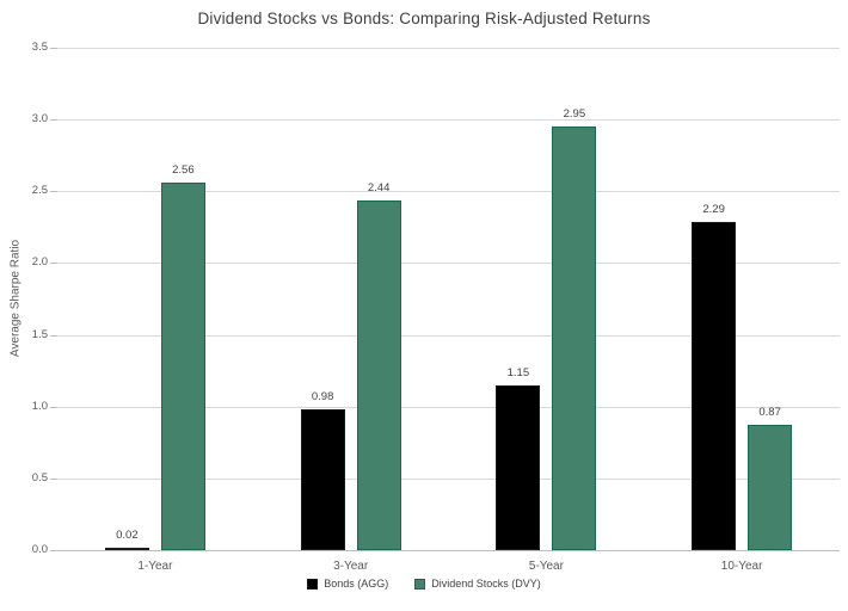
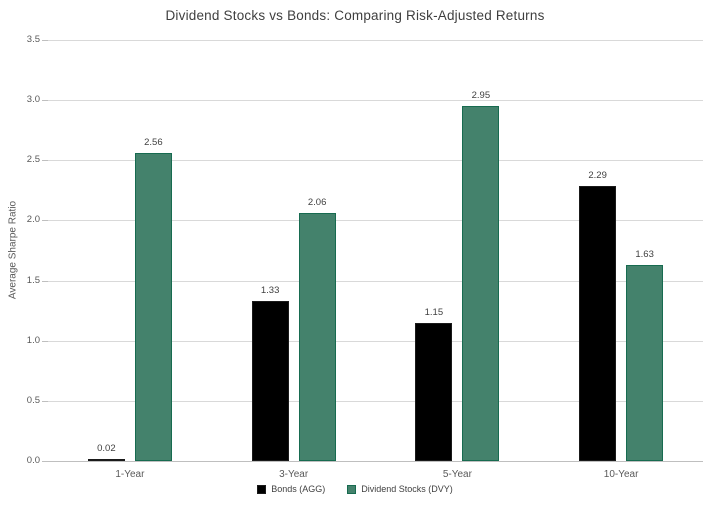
Bonds (AGG)/3-Year: 0.98 -> 1.33
Dividend Stocks (DVY)/3-Year: 2.44 -> 2.06
Dividend Stocks (DVY)/10-Year: 0.87 -> 1.63
